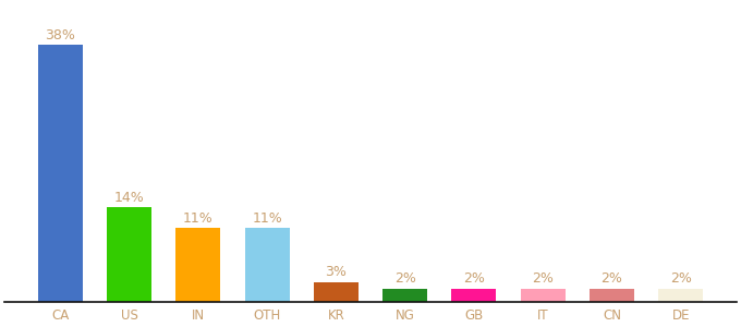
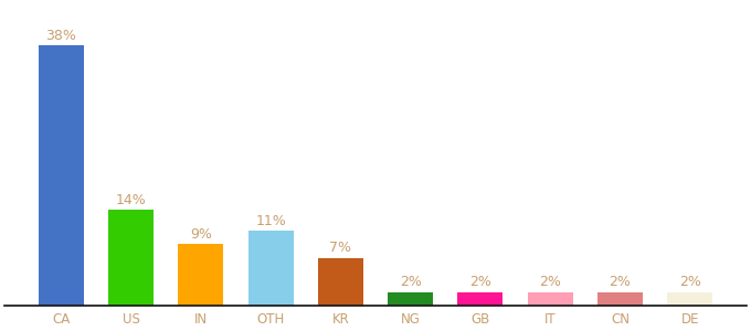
IN: 11% -> 9%
KR: 3% -> 7%
